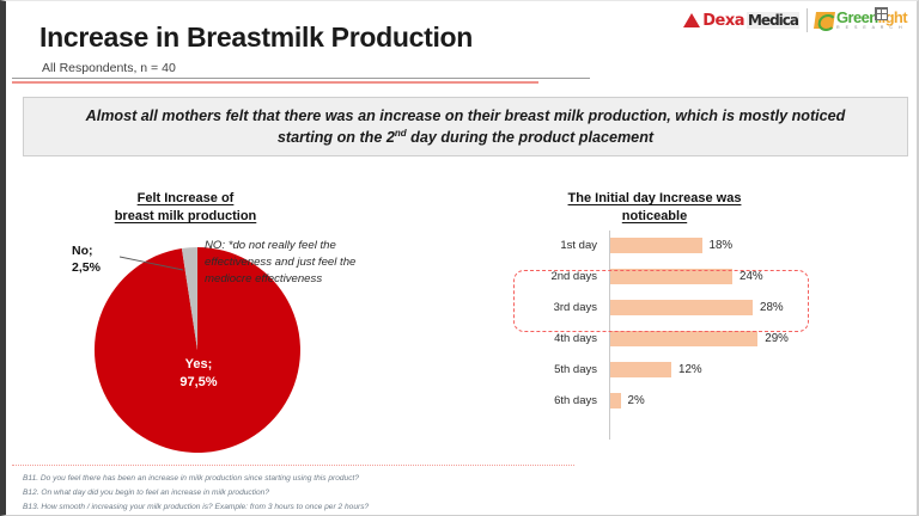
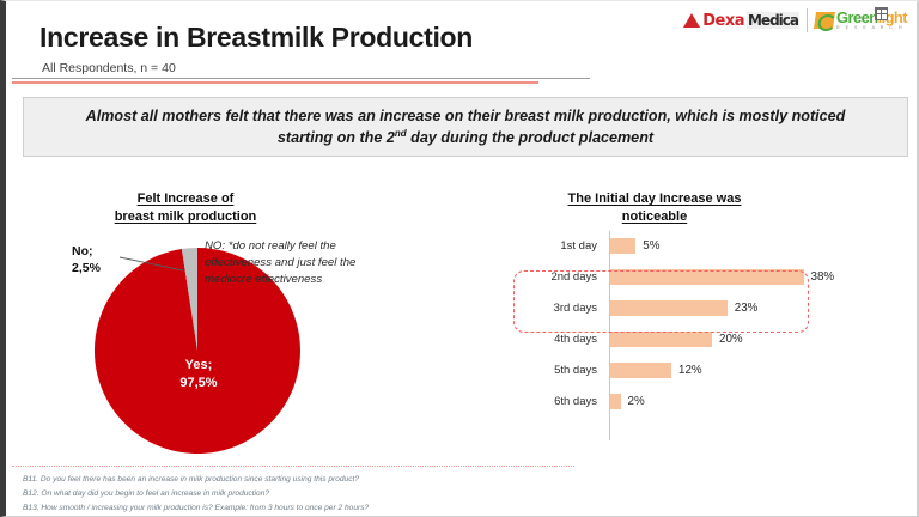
The Initial day Increase was noticeable/1st day: 18% -> 5%
The Initial day Increase was noticeable/2nd days: 24% -> 38%
The Initial day Increase was noticeable/3rd days: 28% -> 23%
The Initial day Increase was noticeable/4th days: 29% -> 20%
